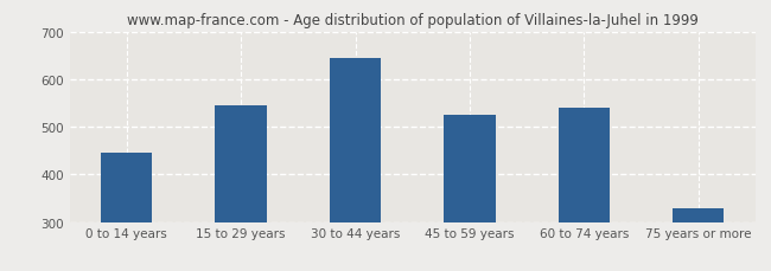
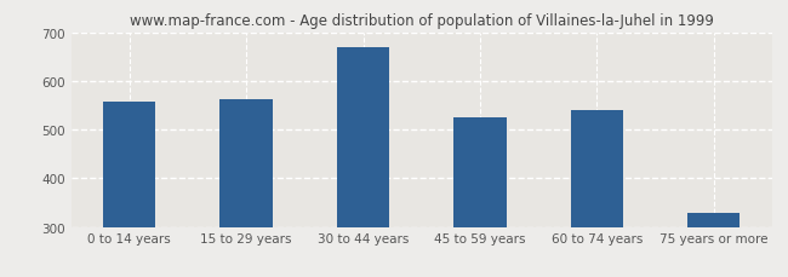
0 to 14 years: 445 -> 558
15 to 29 years: 545 -> 563
30 to 44 years: 645 -> 668
